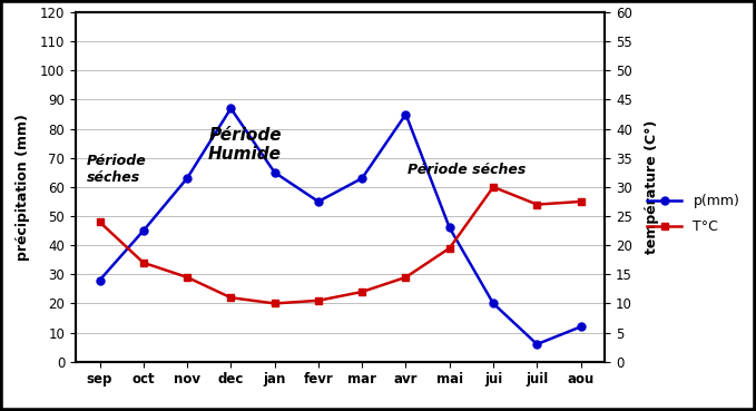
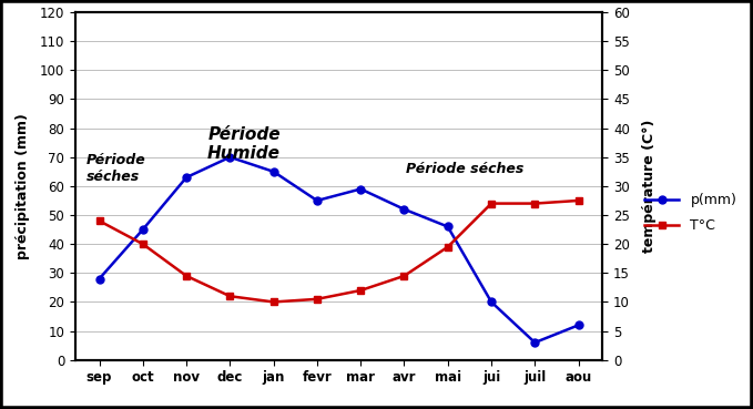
T°C/oct: 17.0 -> 20.0
p(mm)/dec: 87 -> 70
p(mm)/mar: 63 -> 59
p(mm)/avr: 85 -> 52
T°C/jui: 30.0 -> 27.0
